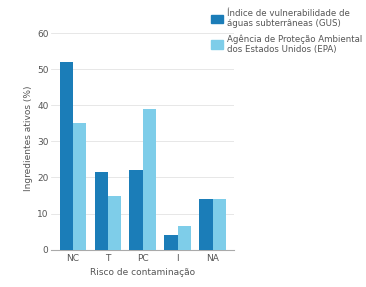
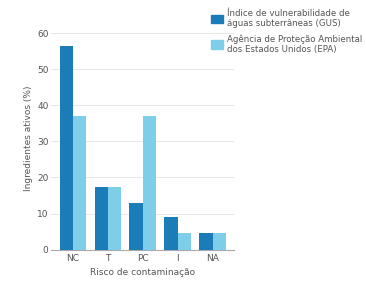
Índice de vulnerabilidade de águas subterrâneas (GUS)/NC: 52.0 -> 56.5
Agência de Proteção Ambiental dos Estados Unidos (EPA)/NC: 35.0 -> 37.0
Índice de vulnerabilidade de águas subterrâneas (GUS)/T: 21.5 -> 17.5
Agência de Proteção Ambiental dos Estados Unidos (EPA)/T: 15.0 -> 17.5
Índice de vulnerabilidade de águas subterrâneas (GUS)/PC: 22.0 -> 13.0
Agência de Proteção Ambiental dos Estados Unidos (EPA)/PC: 39.0 -> 37.0
Índice de vulnerabilidade de águas subterrâneas (GUS)/I: 4.0 -> 9.0
Agência de Proteção Ambiental dos Estados Unidos (EPA)/I: 6.5 -> 4.5
Índice de vulnerabilidade de águas subterrâneas (GUS)/NA: 14.0 -> 4.5
Agência de Proteção Ambiental dos Estados Unidos (EPA)/NA: 14.0 -> 4.5
